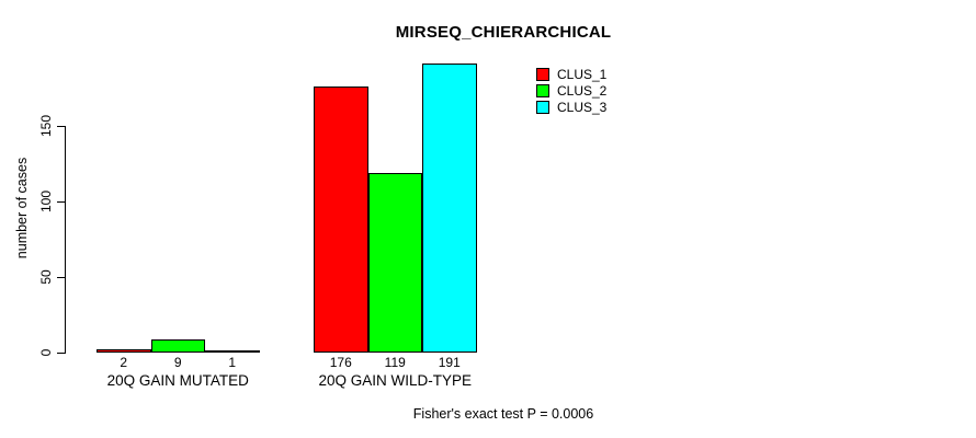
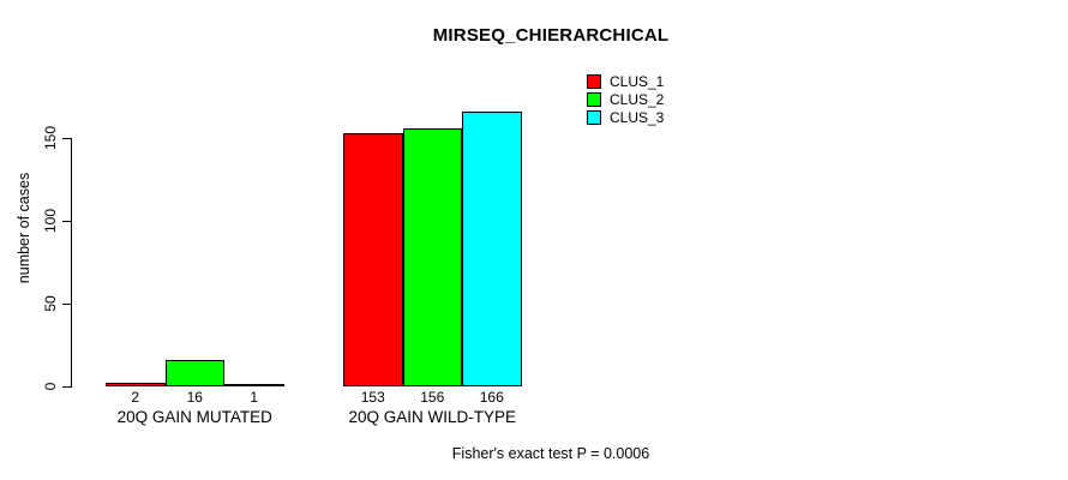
CLUS_2/20Q GAIN MUTATED: 9 -> 16
CLUS_1/20Q GAIN WILD-TYPE: 176 -> 153
CLUS_2/20Q GAIN WILD-TYPE: 119 -> 156
CLUS_3/20Q GAIN WILD-TYPE: 191 -> 166
